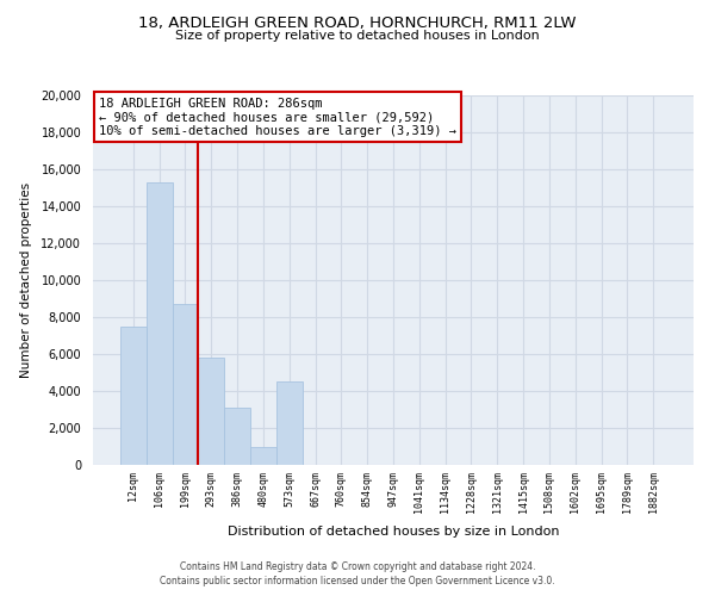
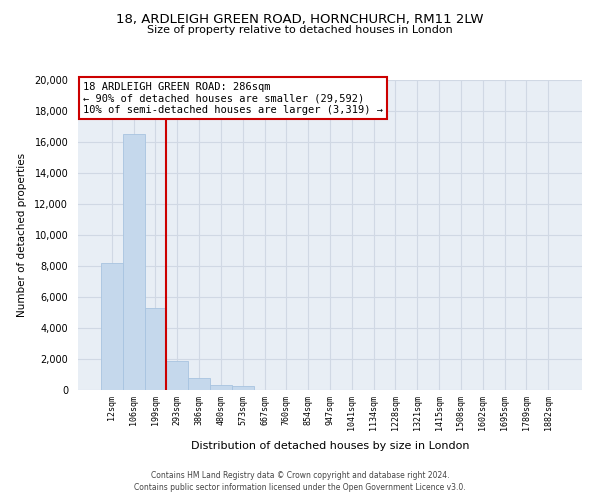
12sqm: 7,500 -> 8,200
106sqm: 15,300 -> 16,500
199sqm: 8,700 -> 5,300
293sqm: 5,800 -> 1,800
386sqm: 3,100 -> 800
480sqm: 1,000 -> 300
573sqm: 4,500 -> 300
